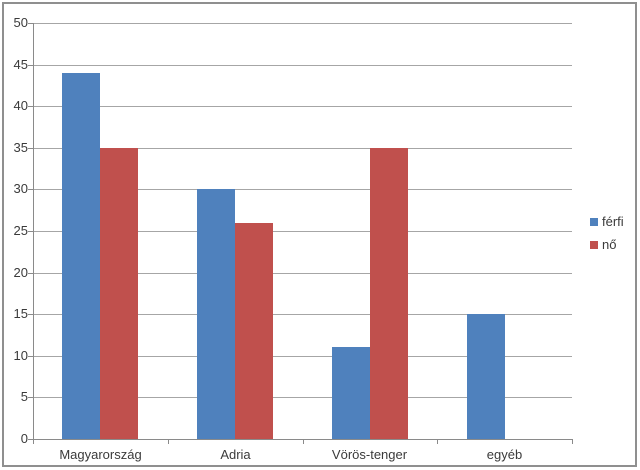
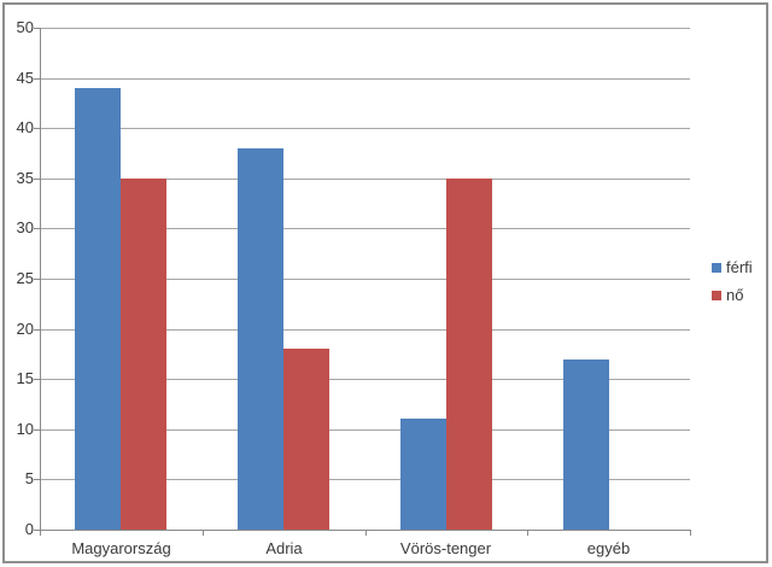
férfi/Adria: 30 -> 38
nő/Adria: 26 -> 18
férfi/egyéb: 15 -> 17
